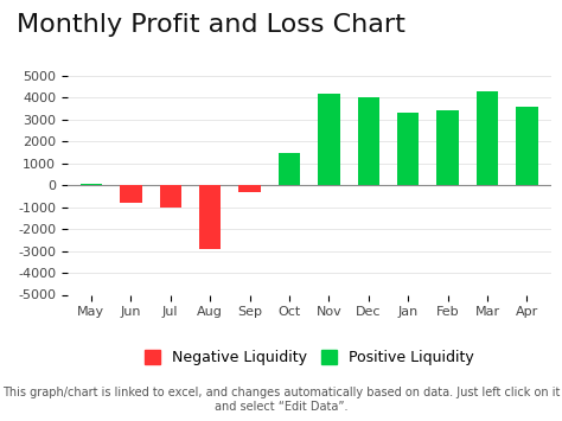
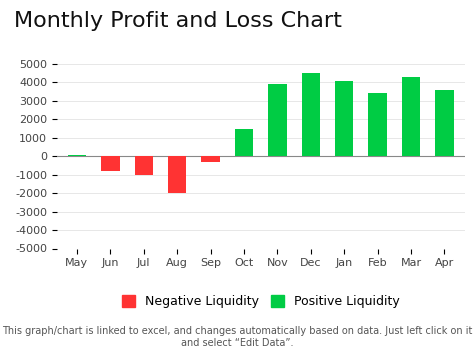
Aug: -2900 -> -2000
Nov: 4200 -> 3900
Dec: 4000 -> 4500
Jan: 3300 -> 4100
